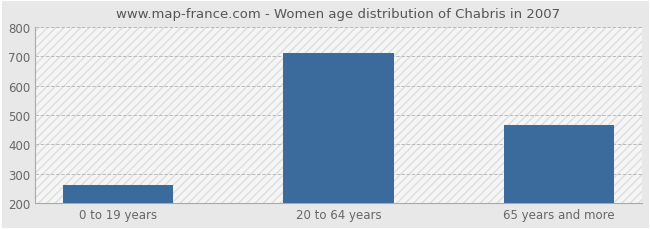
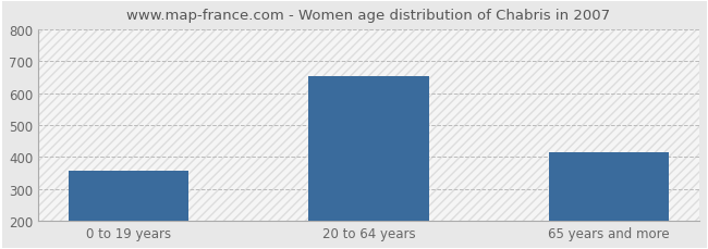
0 to 19 years: 262 -> 355
20 to 64 years: 710 -> 655
65 years and more: 465 -> 415
